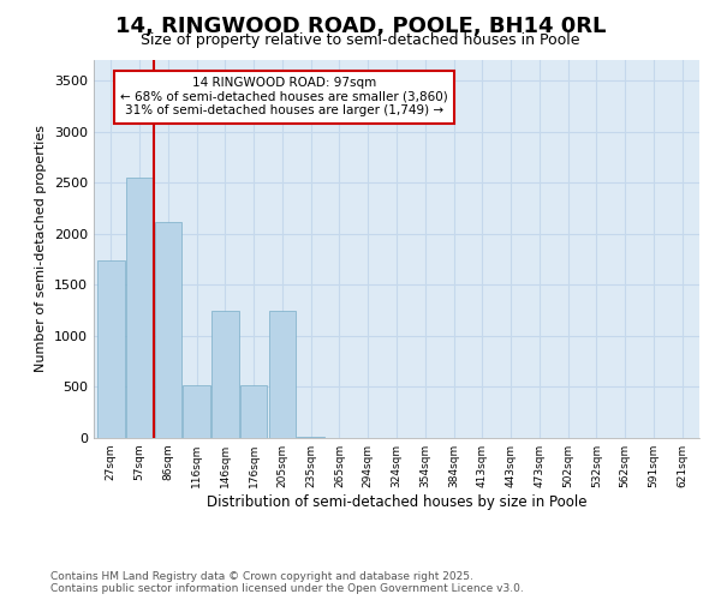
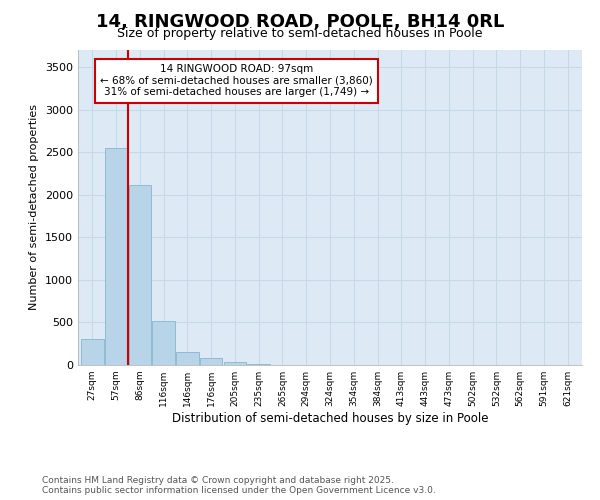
27sqm: 1740 -> 300
146sqm: 1240 -> 150
176sqm: 520 -> 80
205sqm: 1240 -> 40
